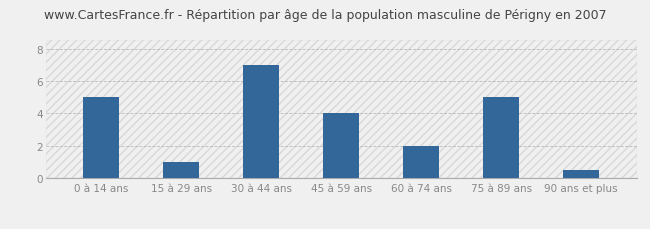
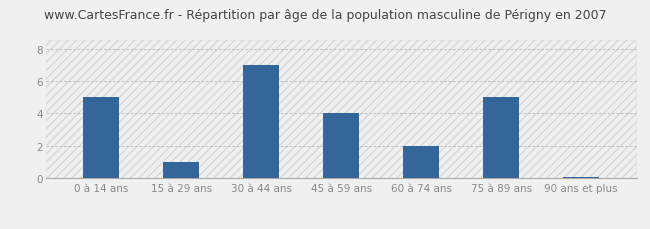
90 ans et plus: 0.5 -> 0.1
